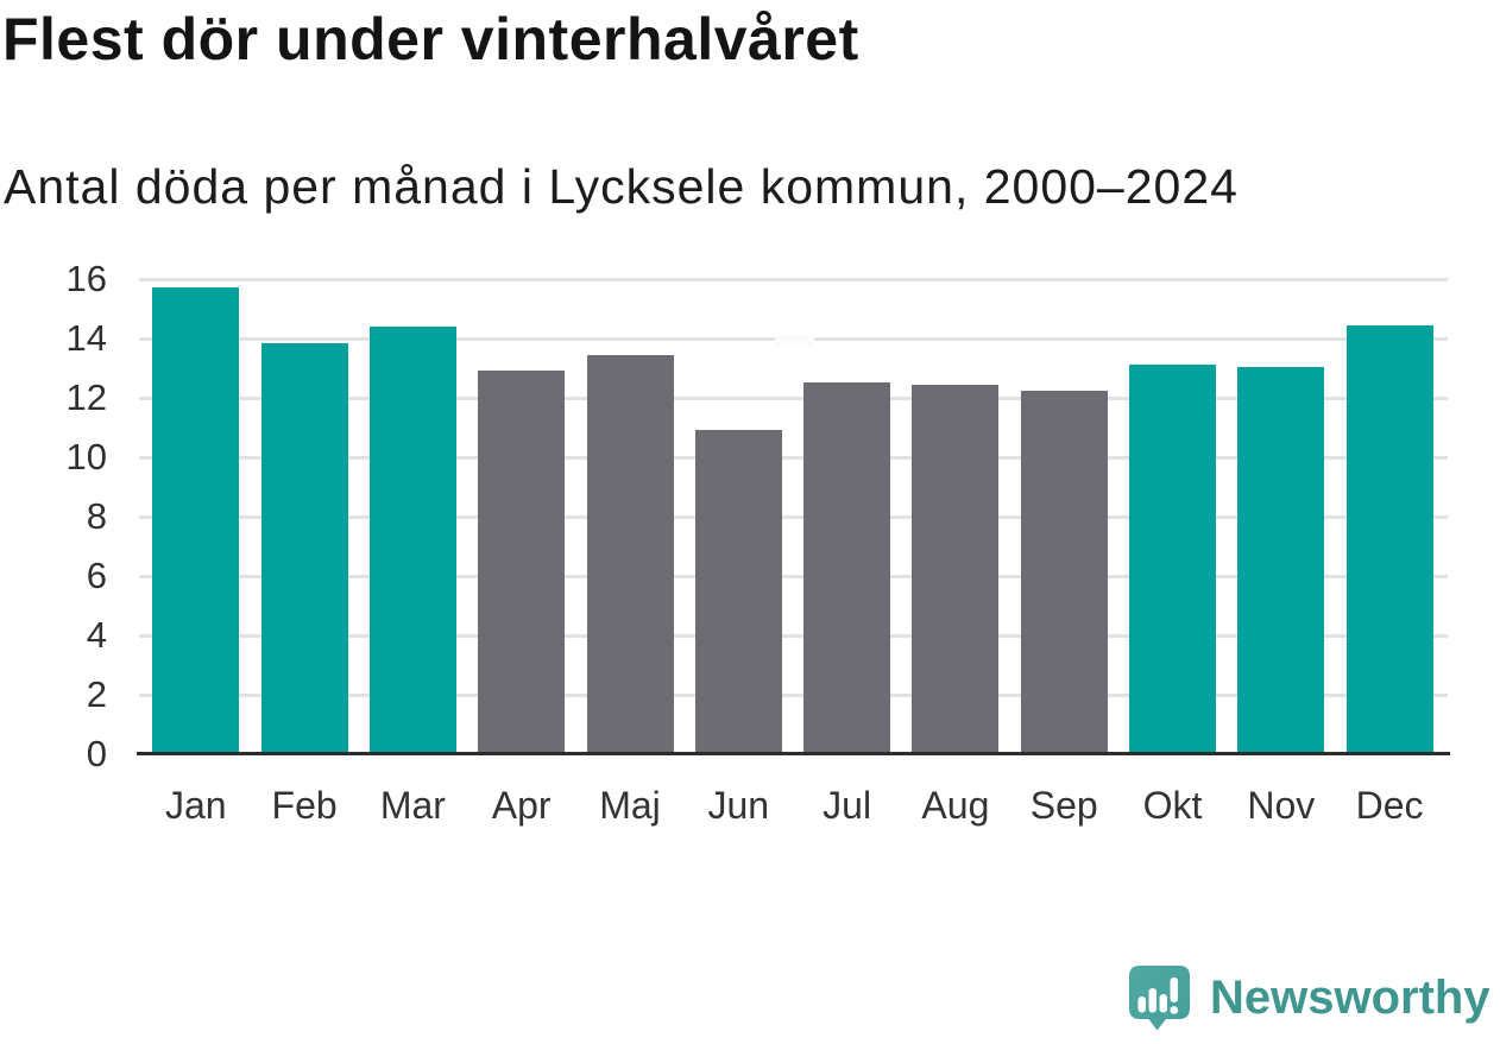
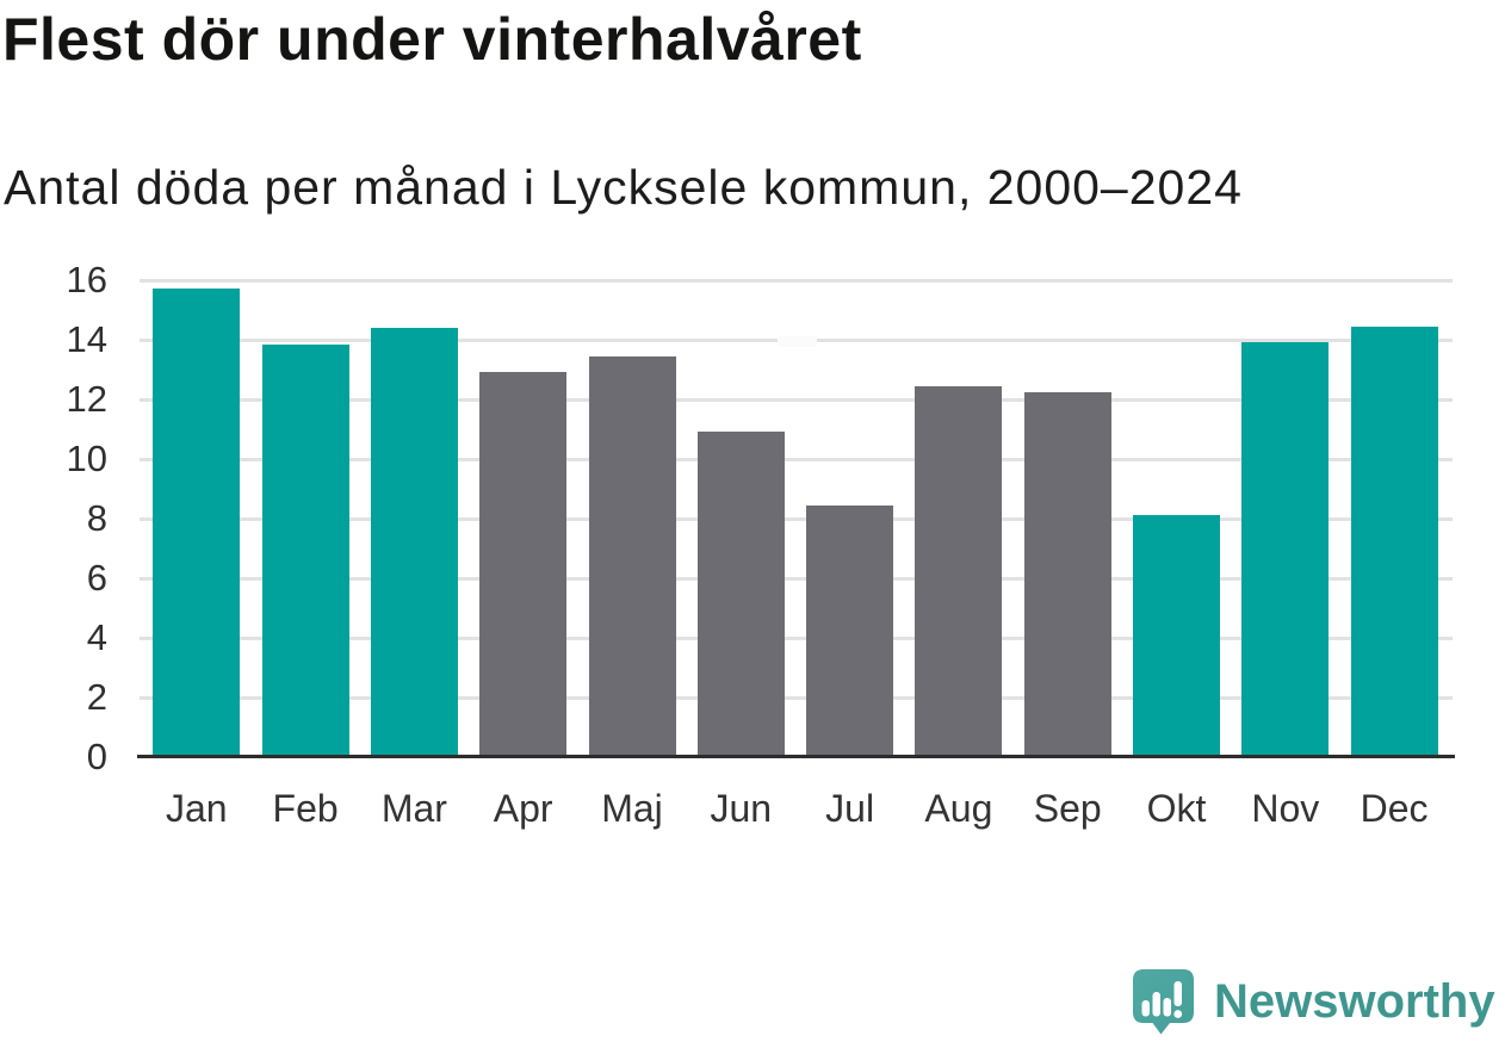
Jul: 12.5 -> 8.4
Okt: 13.1 -> 8.1
Nov: 13.0 -> 13.9
